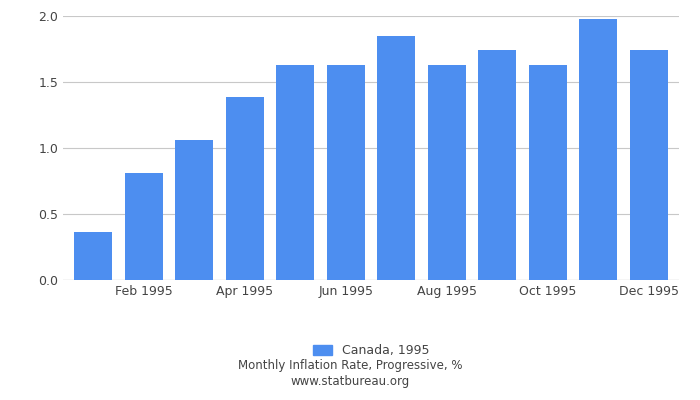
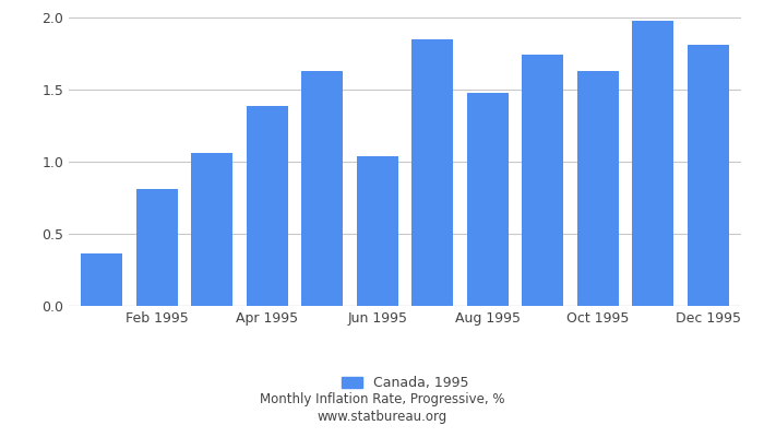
Jun 1995: 1.63 -> 1.04
Aug 1995: 1.63 -> 1.48
Dec 1995: 1.74 -> 1.81
